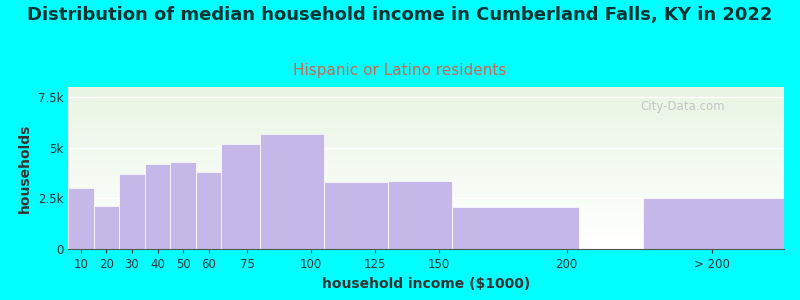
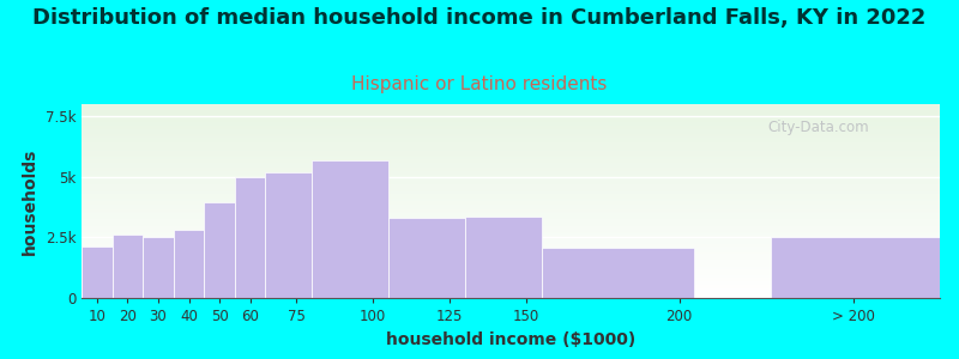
10: 3.00k -> 2.10k
20: 2.10k -> 2.60k
30: 3.70k -> 2.50k
40: 4.20k -> 2.80k
50: 4.30k -> 3.95k
60: 3.80k -> 5.00k
